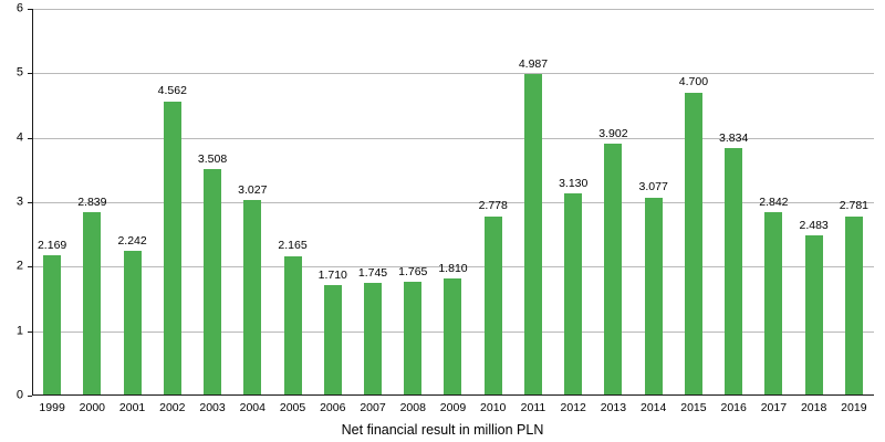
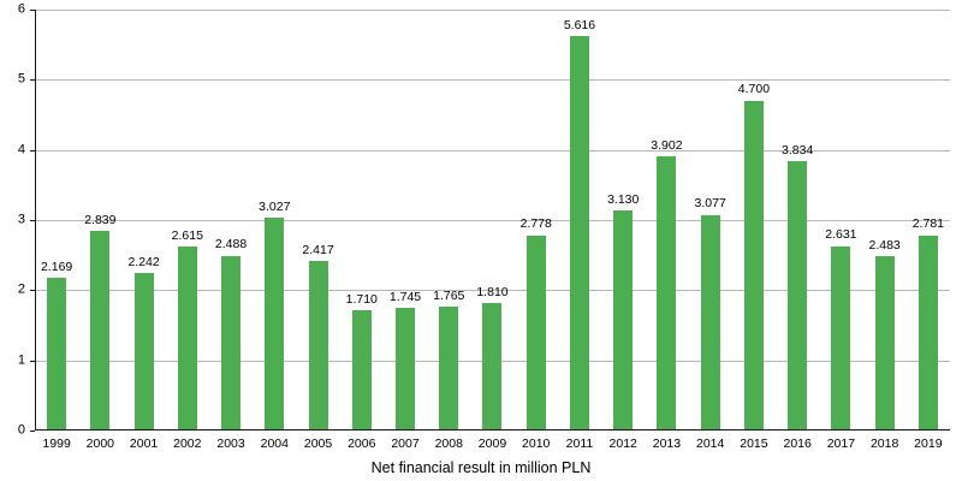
2002: 4.562 -> 2.615
2003: 3.508 -> 2.488
2005: 2.165 -> 2.417
2011: 4.987 -> 5.616
2017: 2.842 -> 2.631
